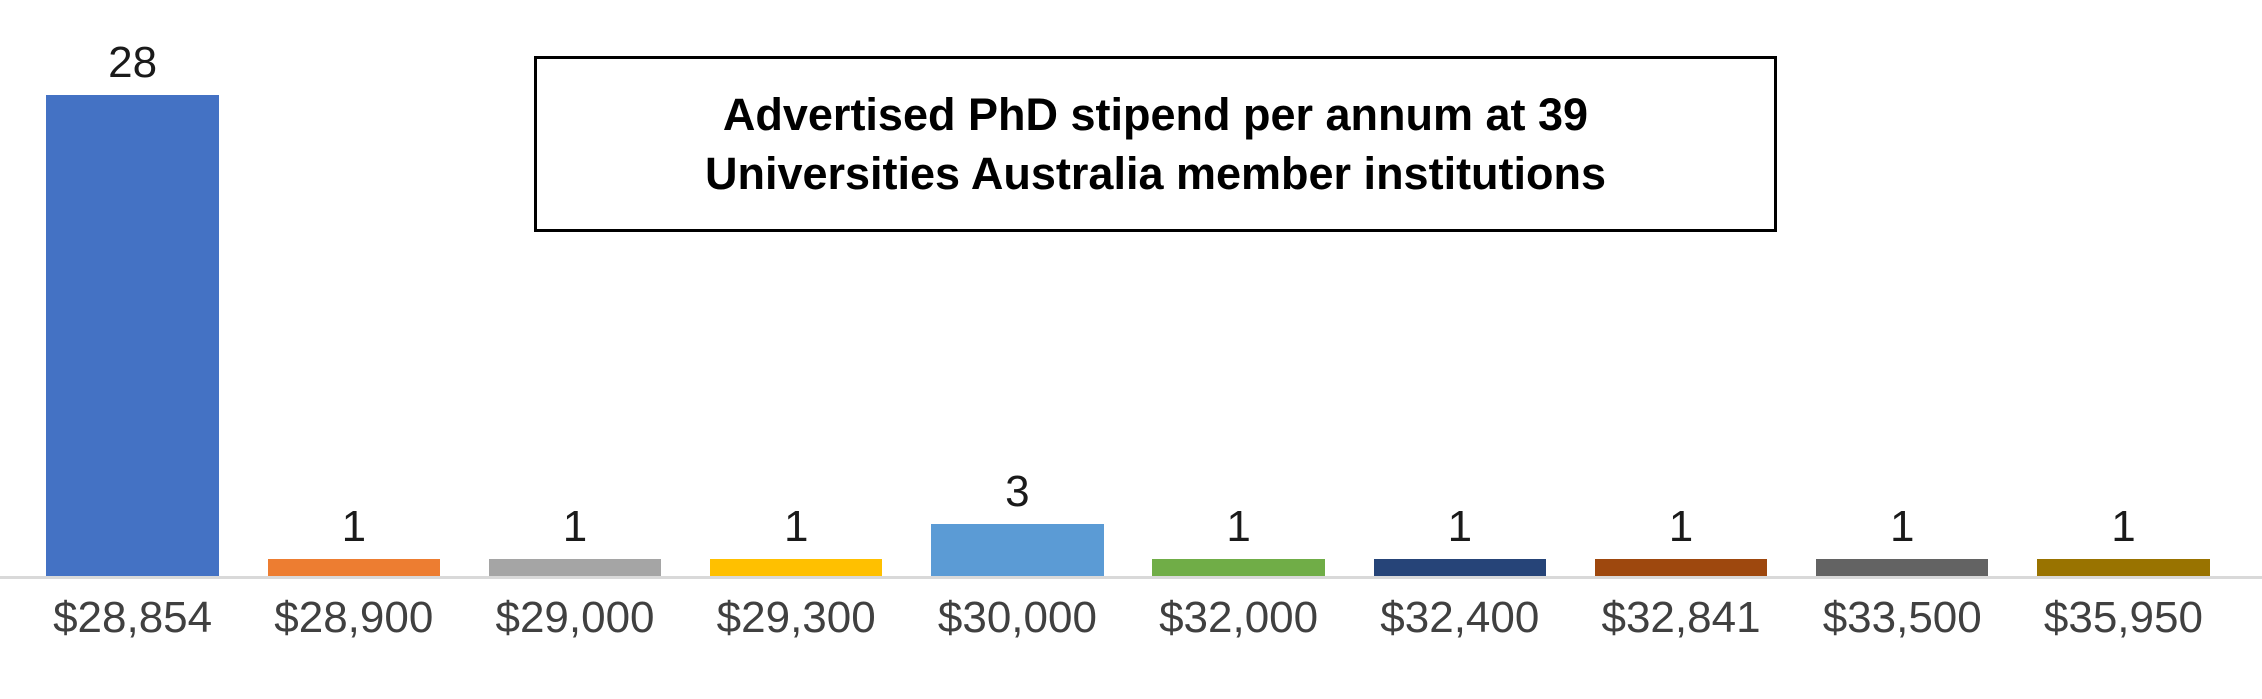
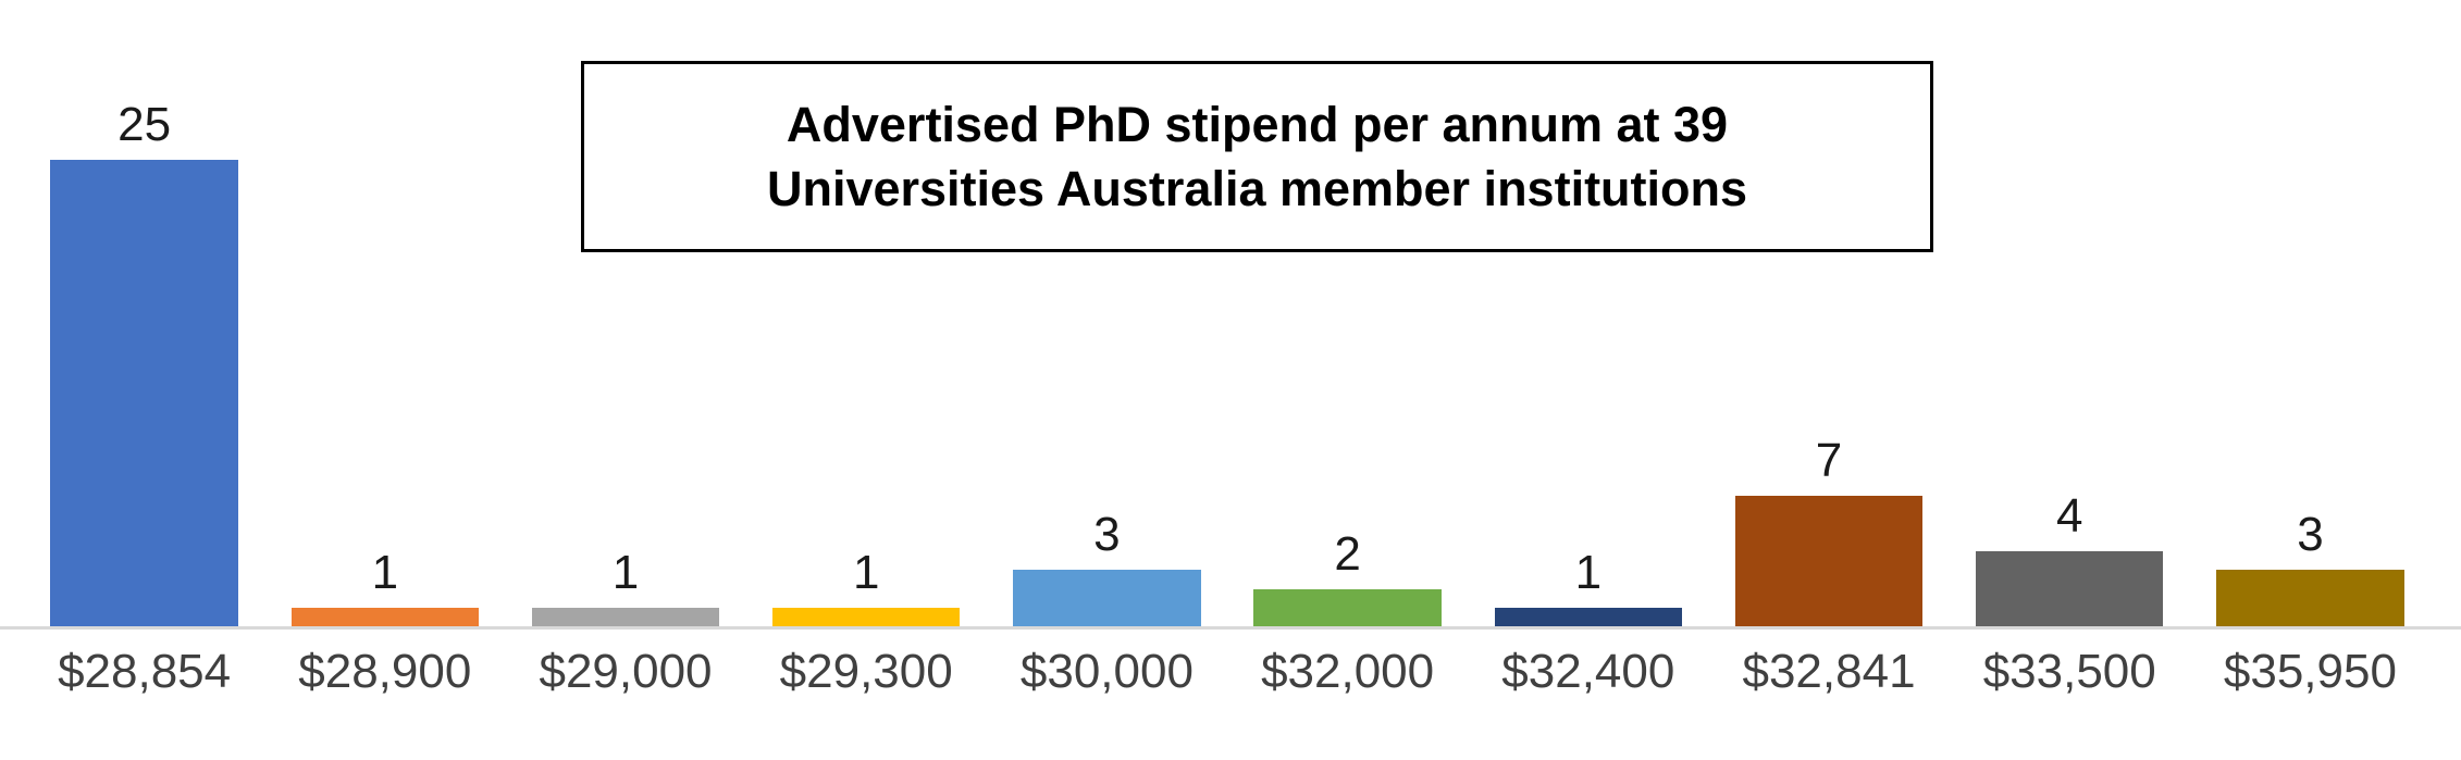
$28,854: 28 -> 25
$32,000: 1 -> 2
$32,841: 1 -> 7
$33,500: 1 -> 4
$35,950: 1 -> 3
